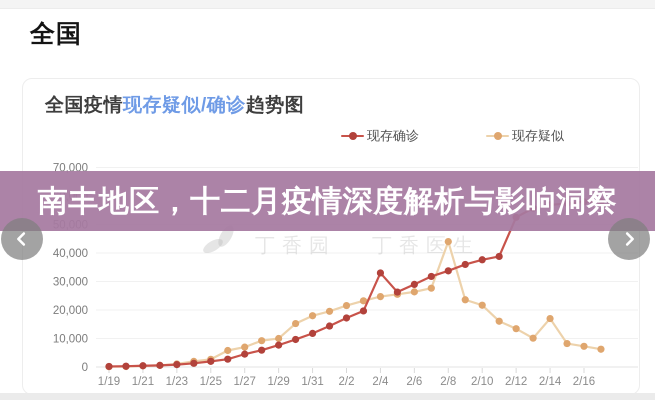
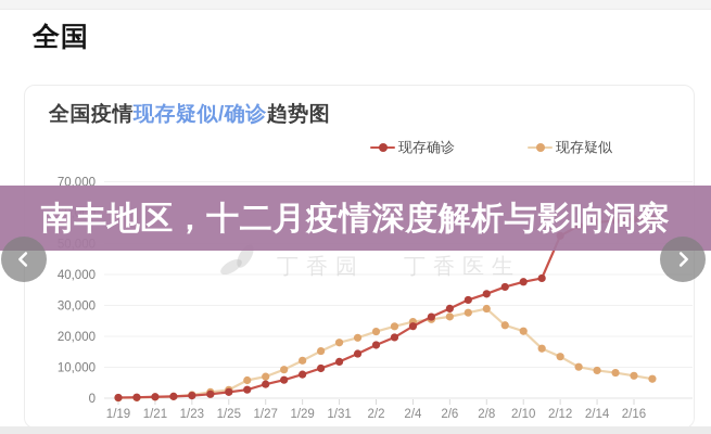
现存疑似/1/29: 10000 -> 12000
现存确诊/2/4: 33000 -> 23000
现存疑似/2/8: 44000 -> 29000
现存疑似/2/14: 17000 -> 9000
